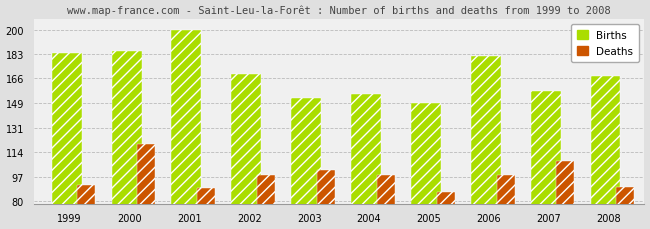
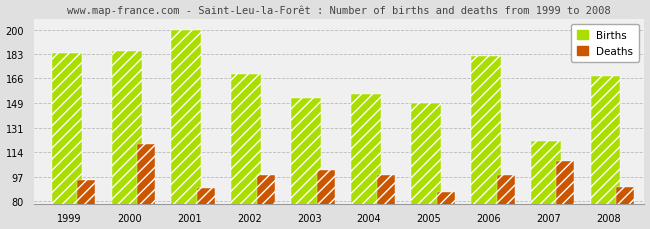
Deaths/1999: 91 -> 95
Births/2007: 157 -> 122
